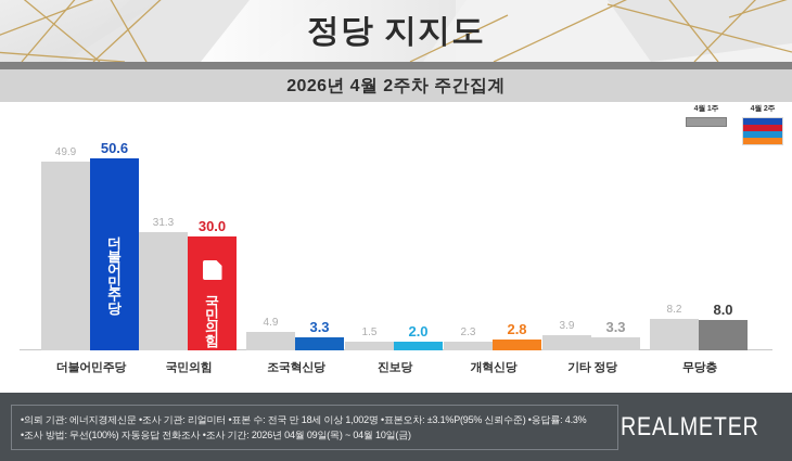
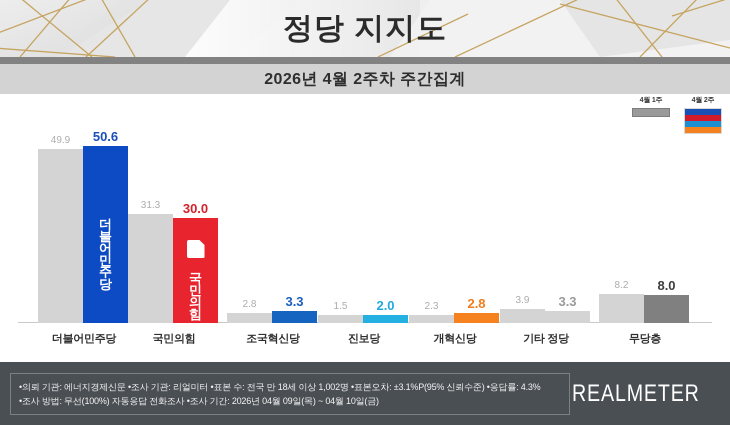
4월 1주/조국혁신당: 4.9 -> 2.8
